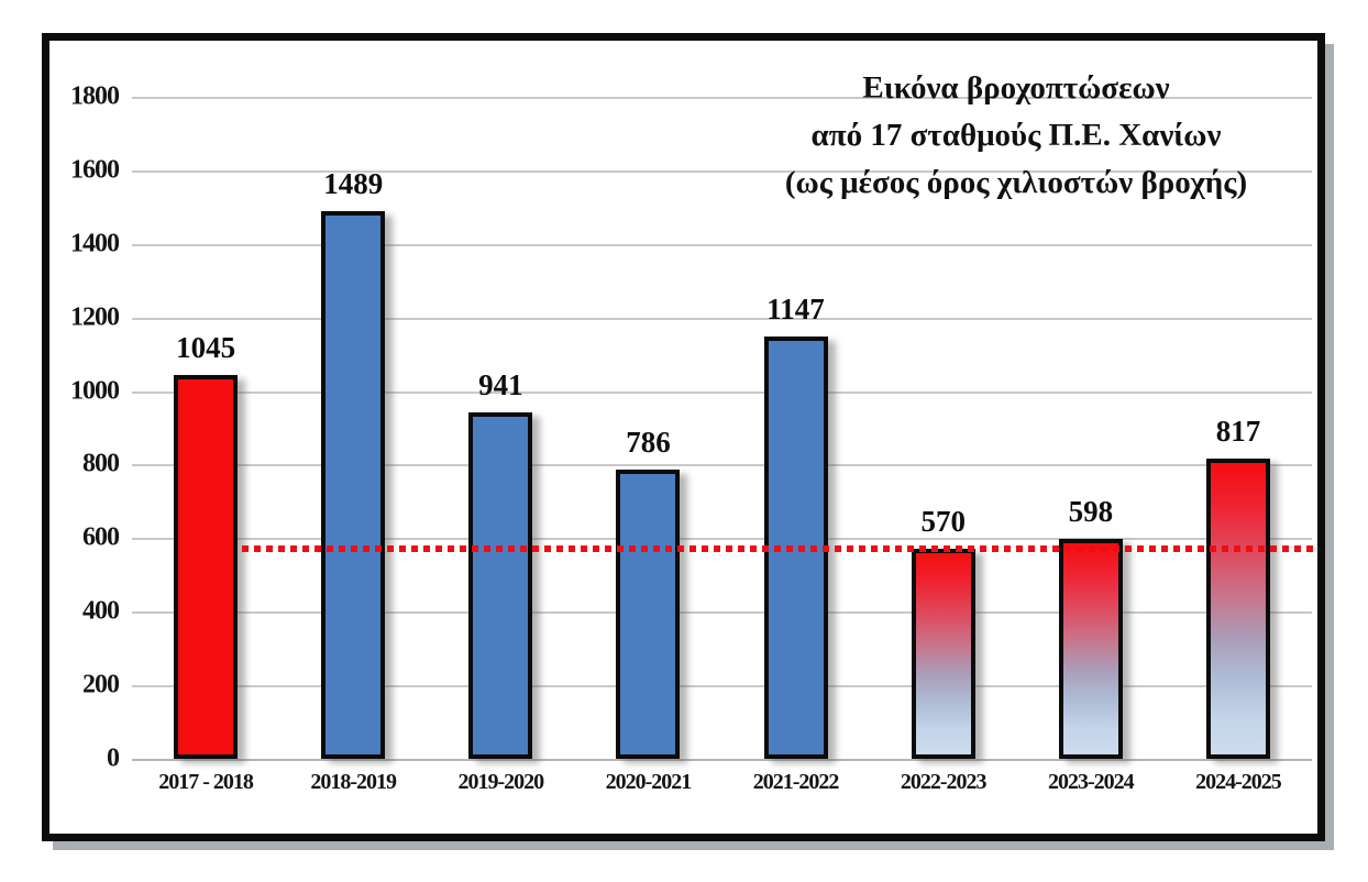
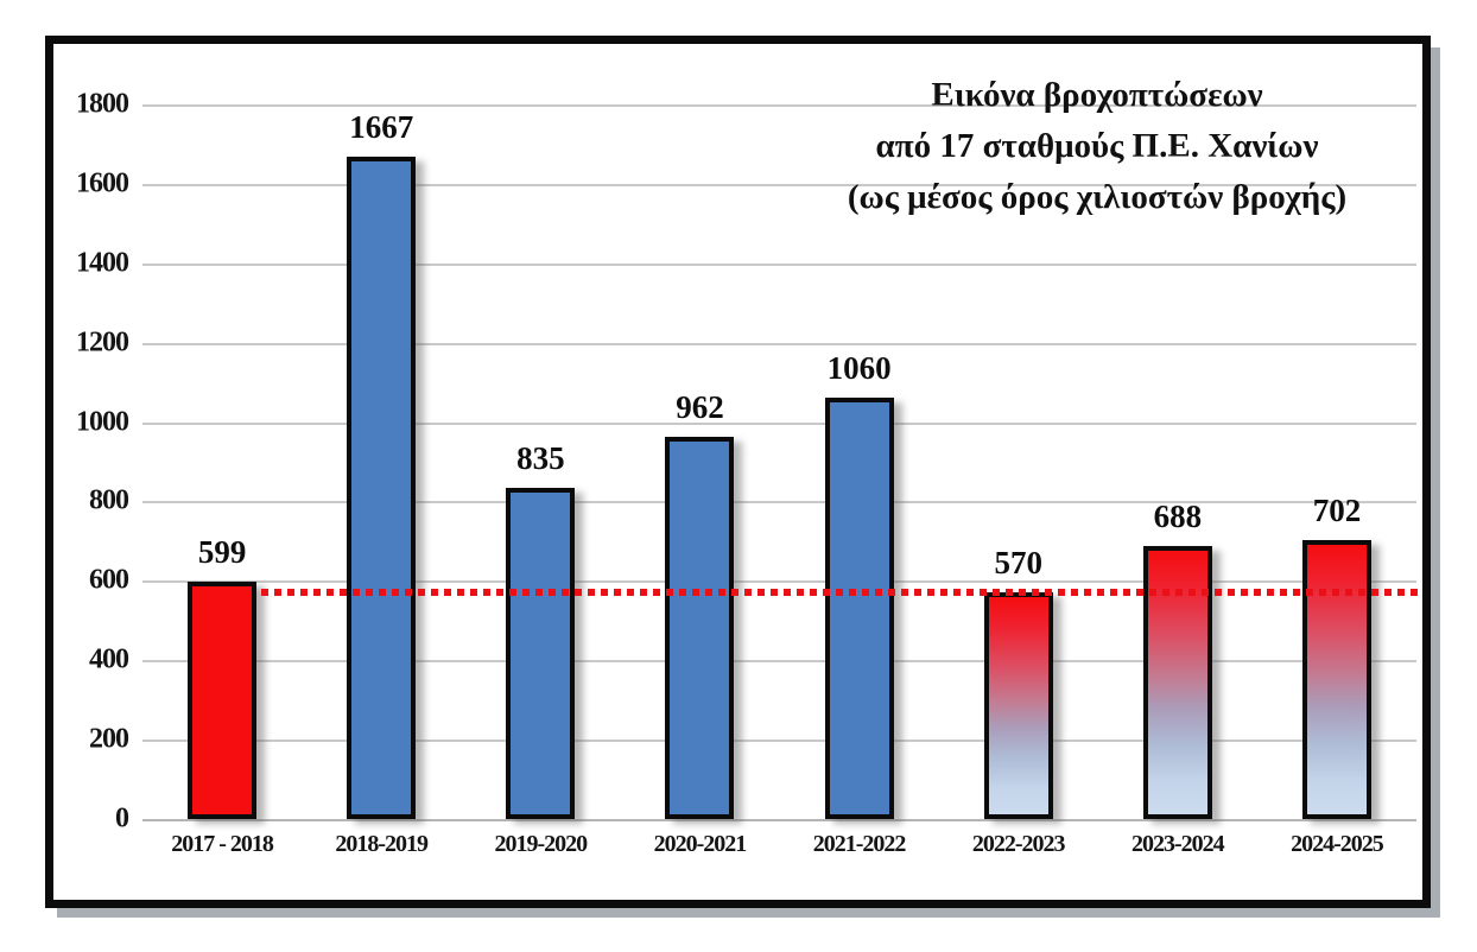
2017 - 2018: 1045 -> 599
2018-2019: 1489 -> 1667
2019-2020: 941 -> 835
2020-2021: 786 -> 962
2021-2022: 1147 -> 1060
2023-2024: 598 -> 688
2024-2025: 817 -> 702
